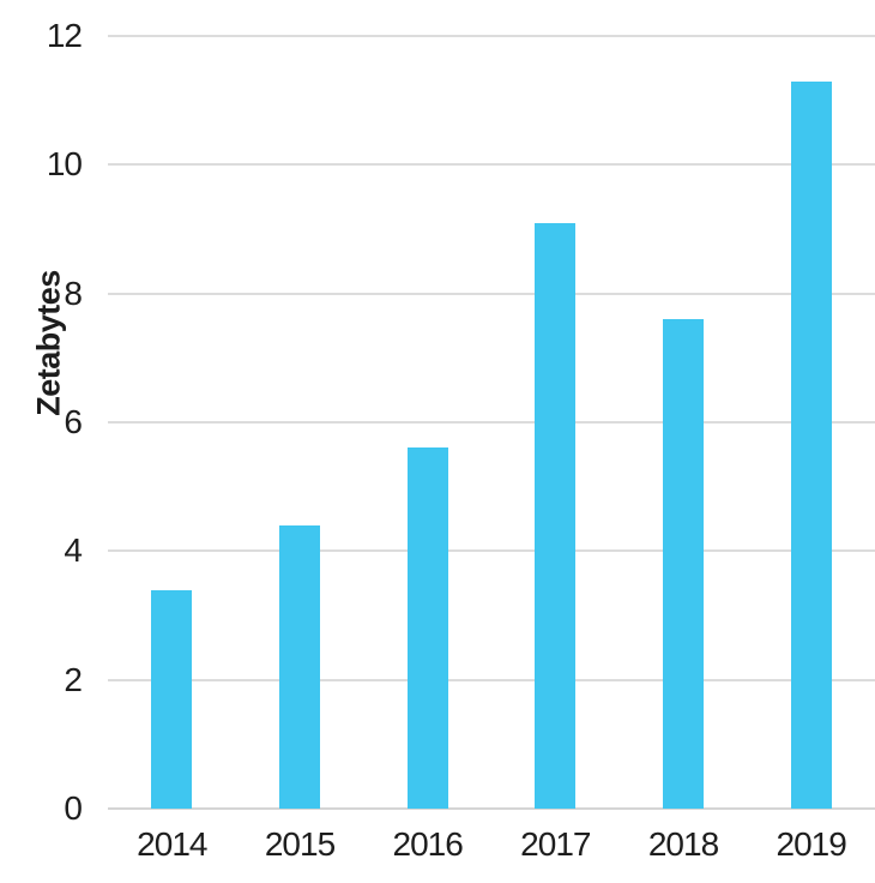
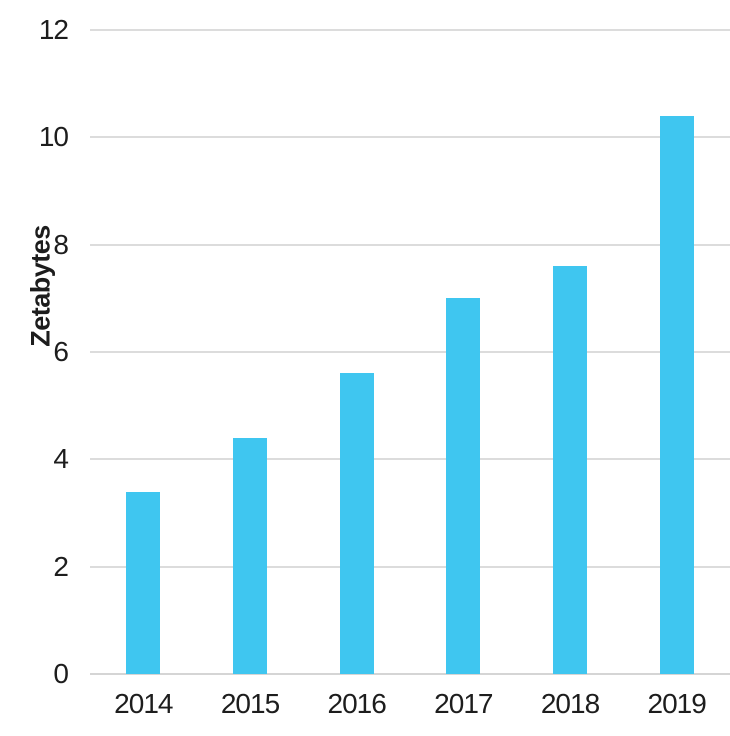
2017: 9.1 -> 7.0
2019: 11.3 -> 10.4
